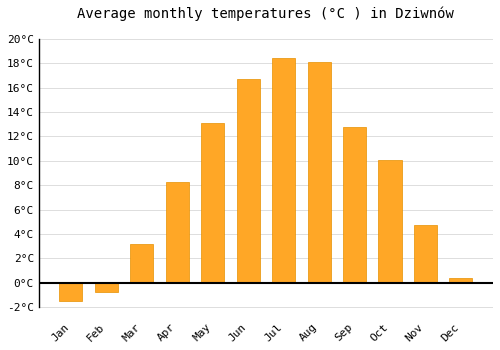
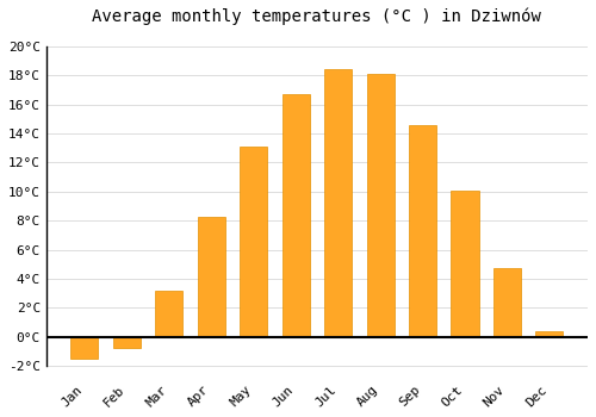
Sep: 12.8°C -> 14.6°C
